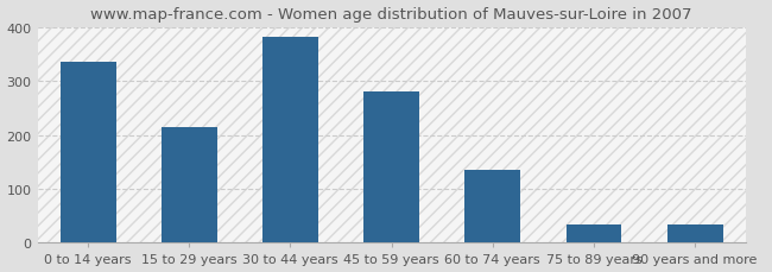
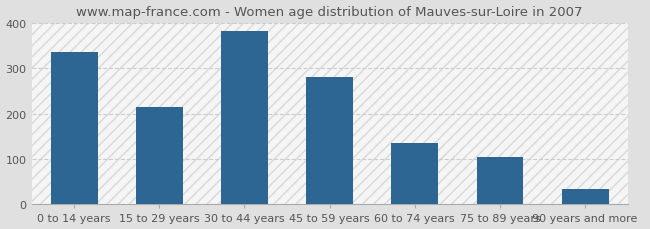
75 to 89 years: 35 -> 104
